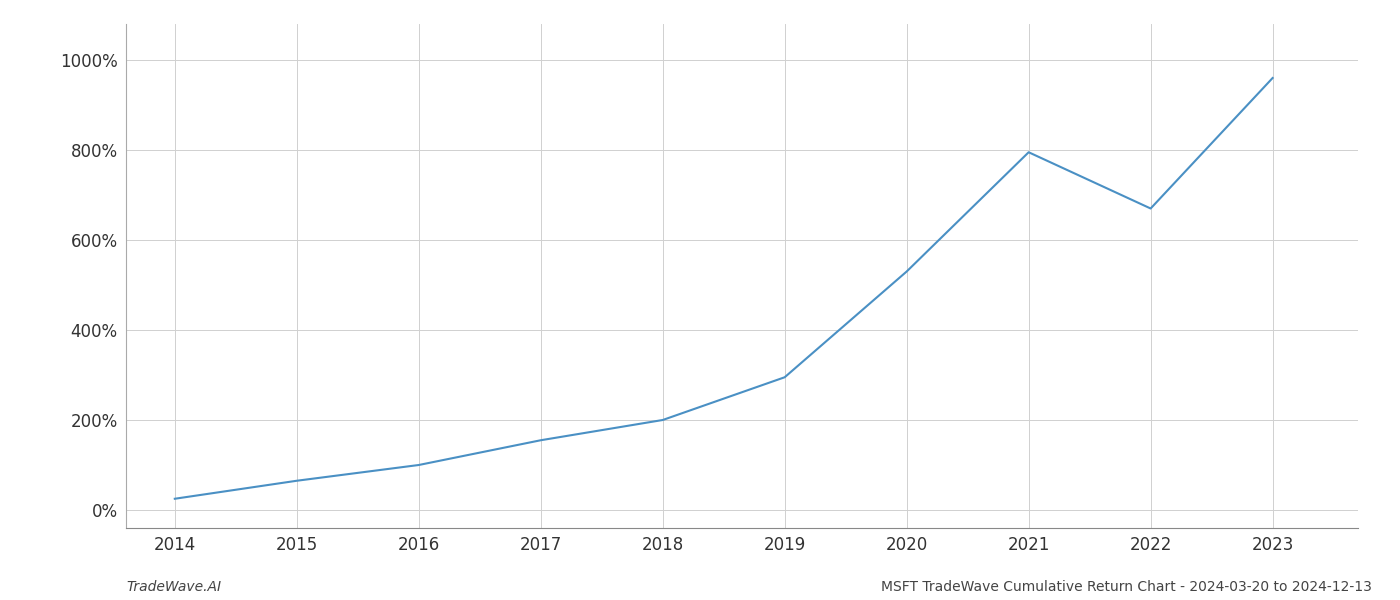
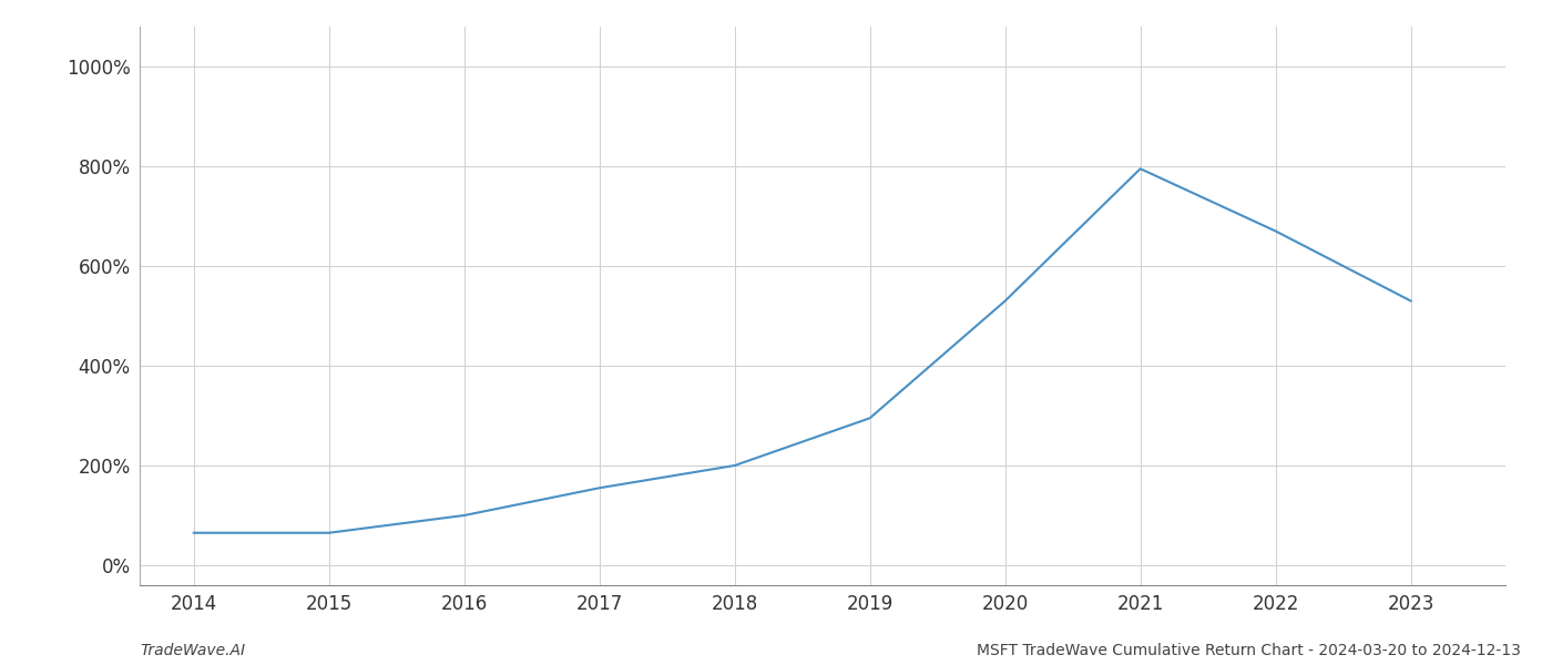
2014: 25% -> 65%
2023: 960% -> 530%
